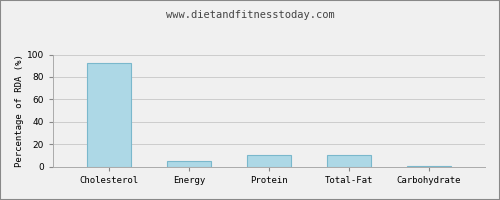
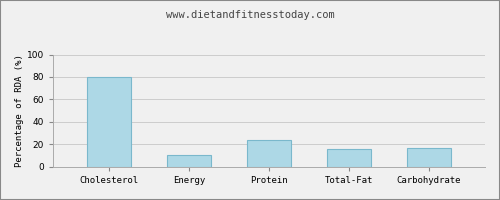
Cholesterol: 92 -> 80
Energy: 5 -> 11
Protein: 11 -> 24
Total-Fat: 11 -> 16
Carbohydrate: 0 -> 17
